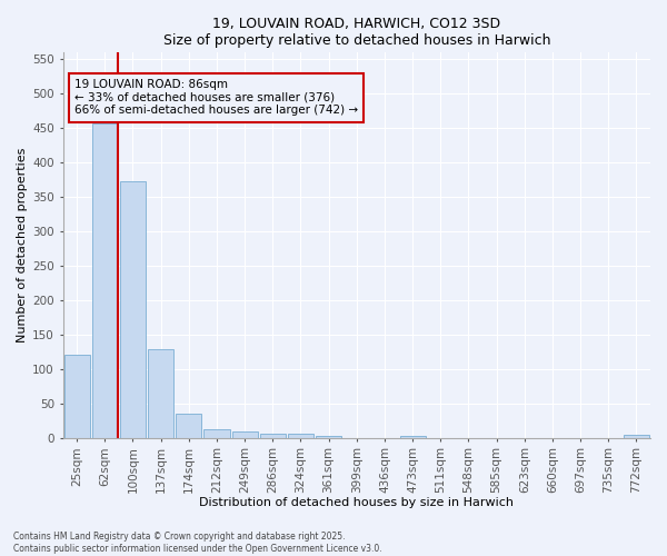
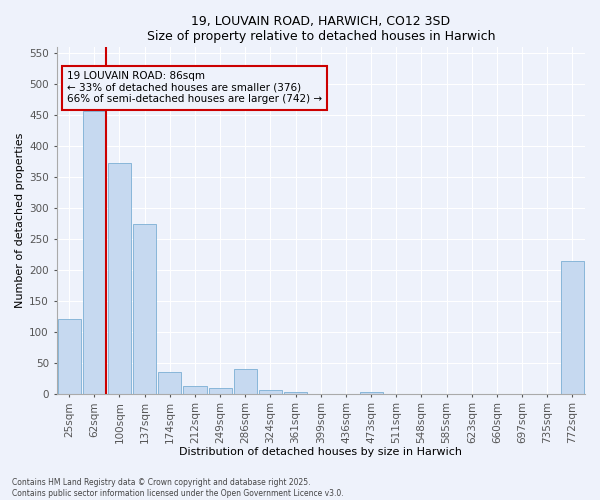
137sqm: 128 -> 274
286sqm: 6 -> 40
772sqm: 4 -> 214
